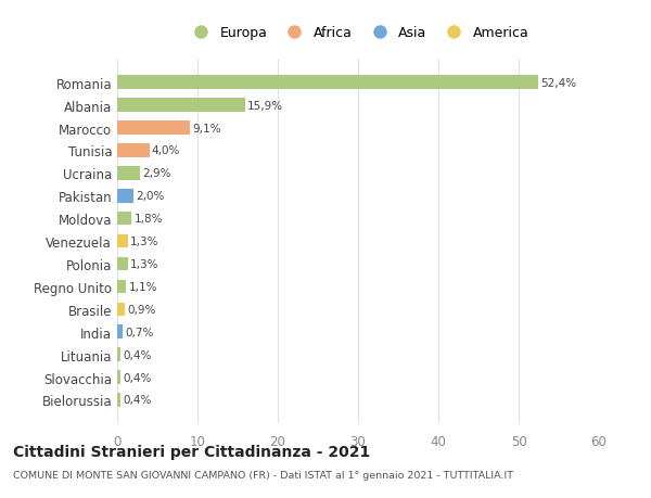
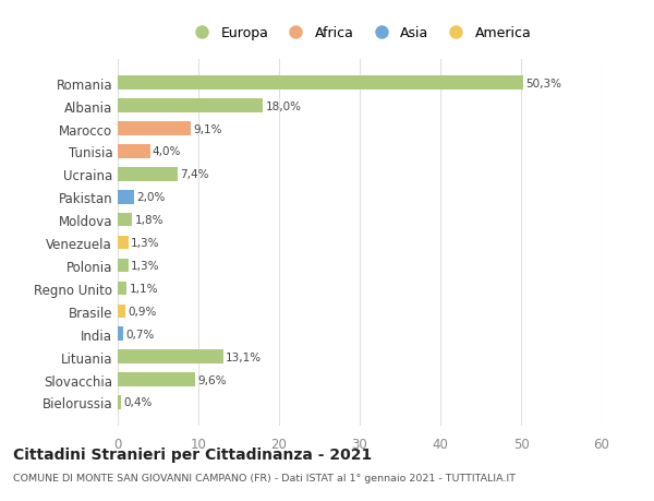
Romania: 52,4% -> 50,3%
Albania: 15,9% -> 18,0%
Ucraina: 2,9% -> 7,4%
Lituania: 0,4% -> 13,1%
Slovacchia: 0,4% -> 9,6%
